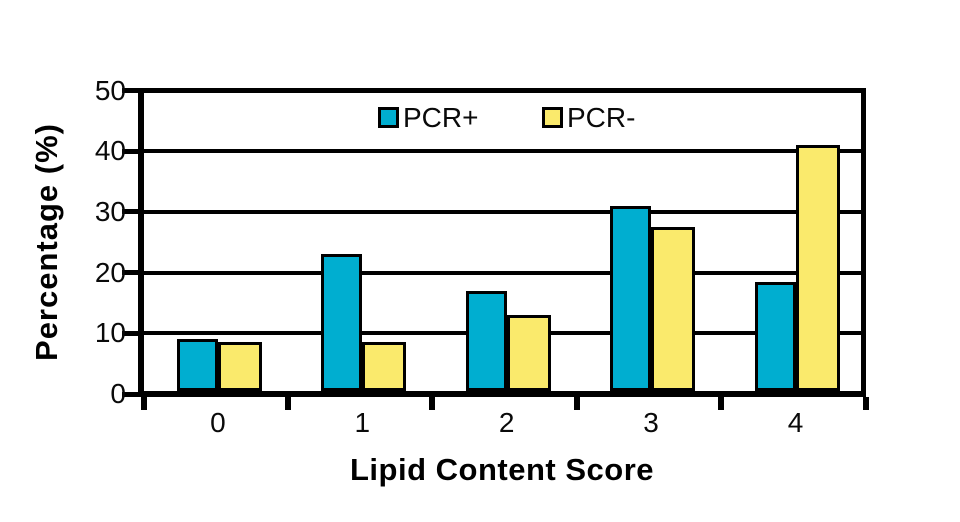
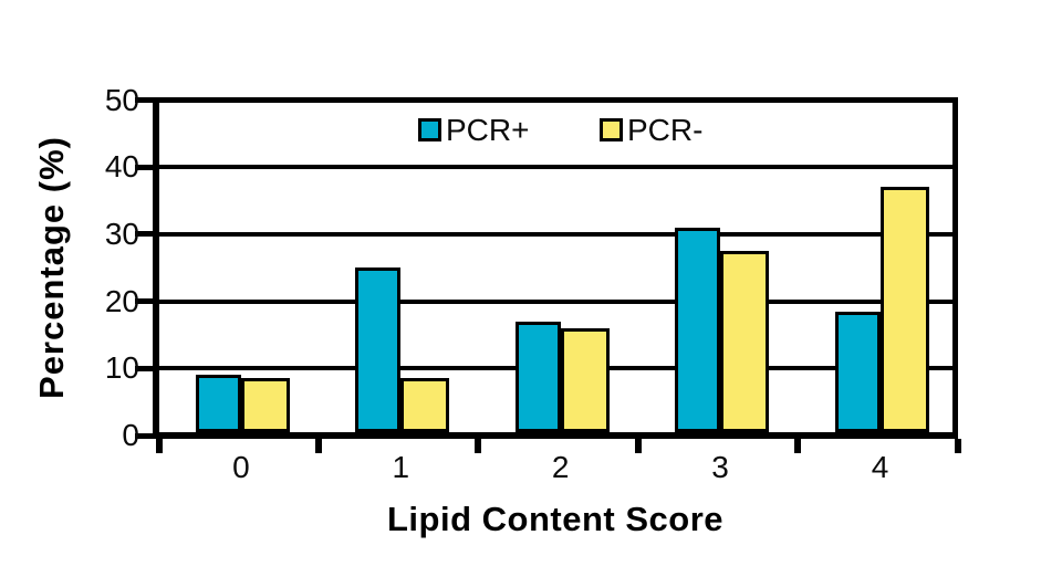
PCR+/1: 23 -> 25
PCR-/2: 13 -> 16
PCR-/4: 41 -> 37
